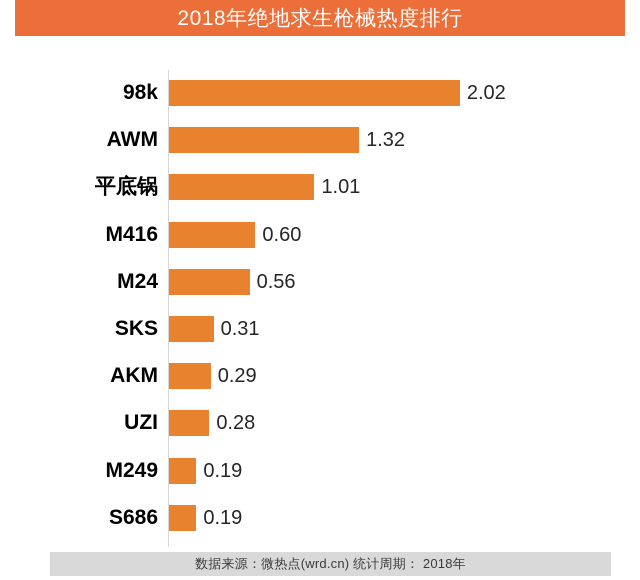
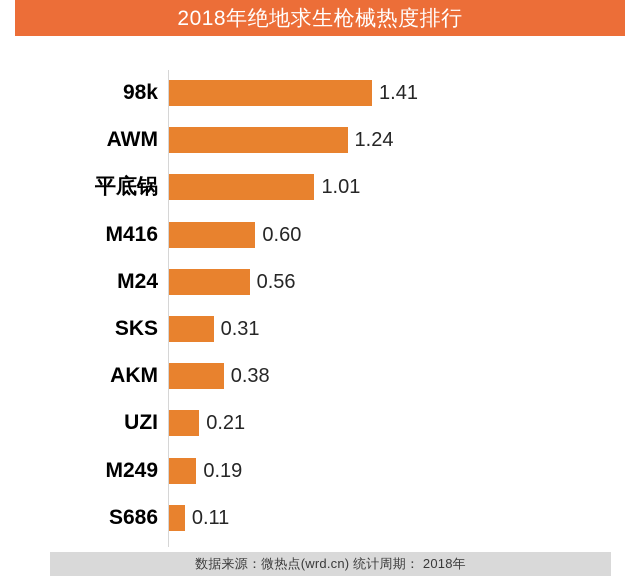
98k: 2.02 -> 1.41
AWM: 1.32 -> 1.24
AKM: 0.29 -> 0.38
UZI: 0.28 -> 0.21
S686: 0.19 -> 0.11
